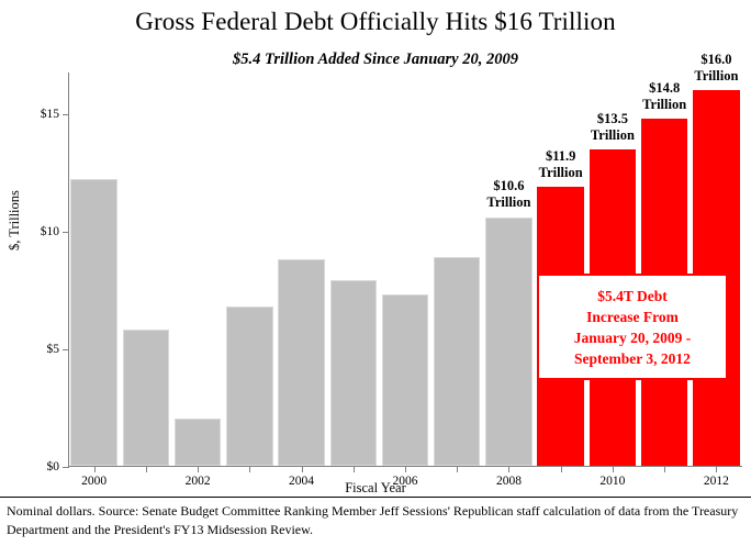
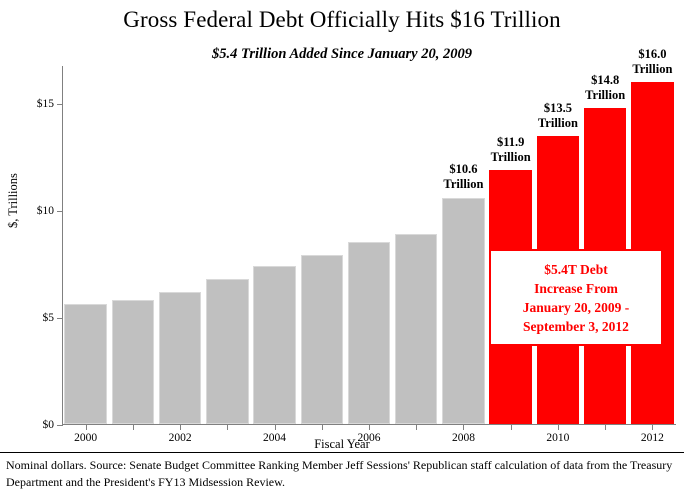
2000: $12.2 -> $5.6
2002: $2.0 -> $6.2
2004: $8.8 -> $7.4
2006: $7.3 -> $8.5
